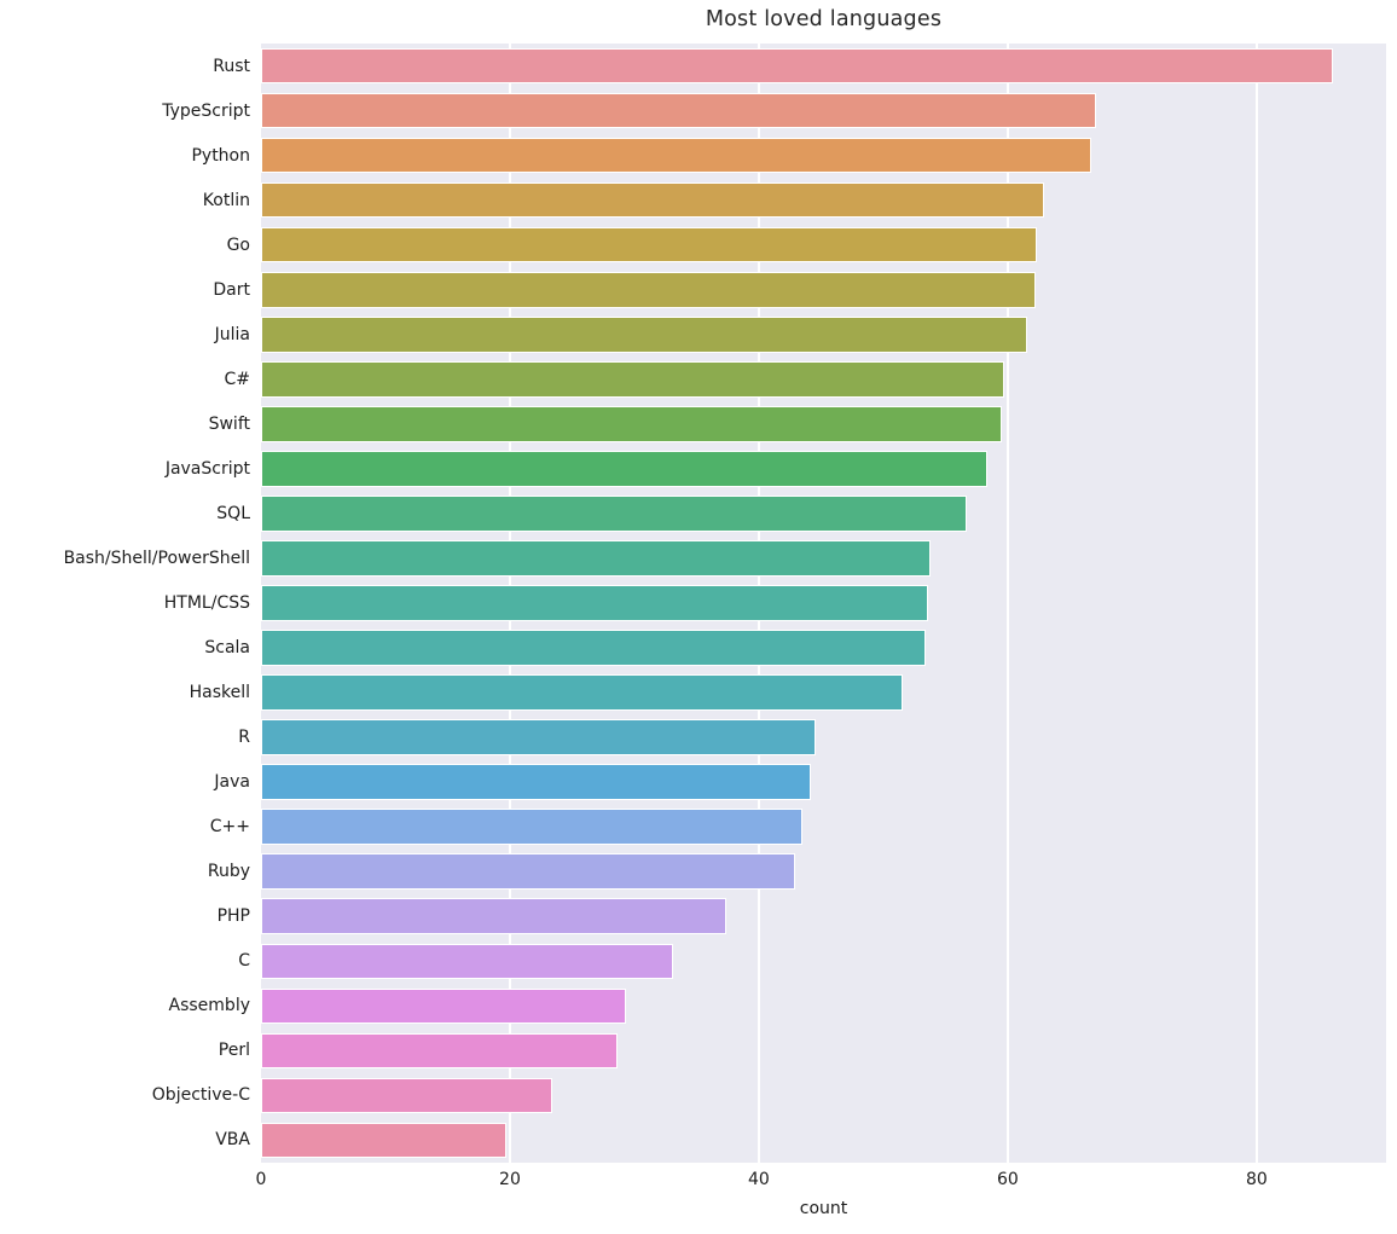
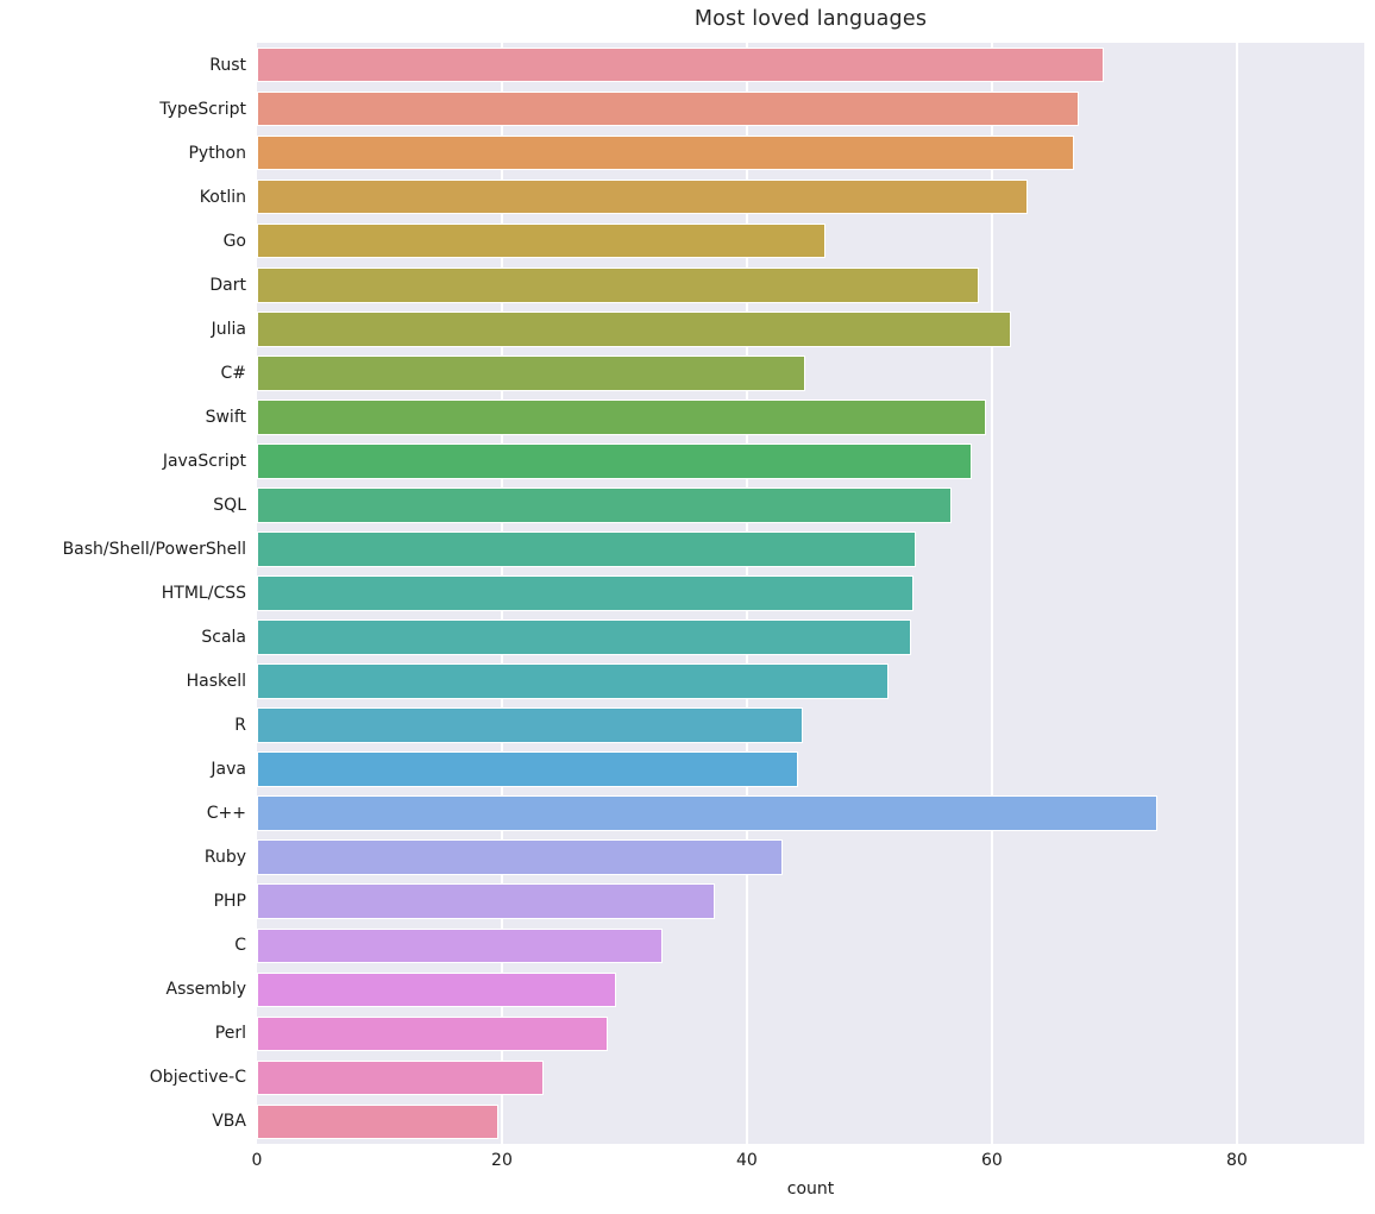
Rust: 86.1 -> 69.1
Go: 62.3 -> 46.4
Dart: 62.2 -> 58.9
C#: 59.7 -> 44.8
C++: 43.5 -> 73.5
